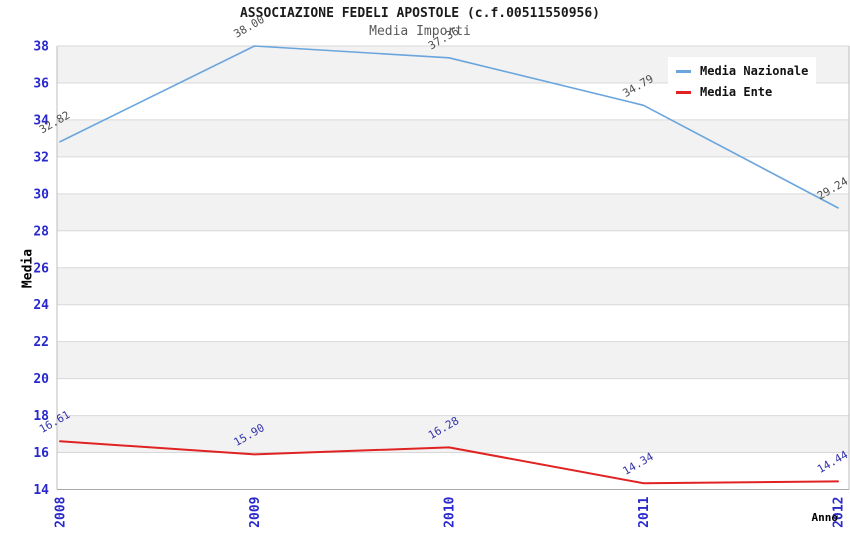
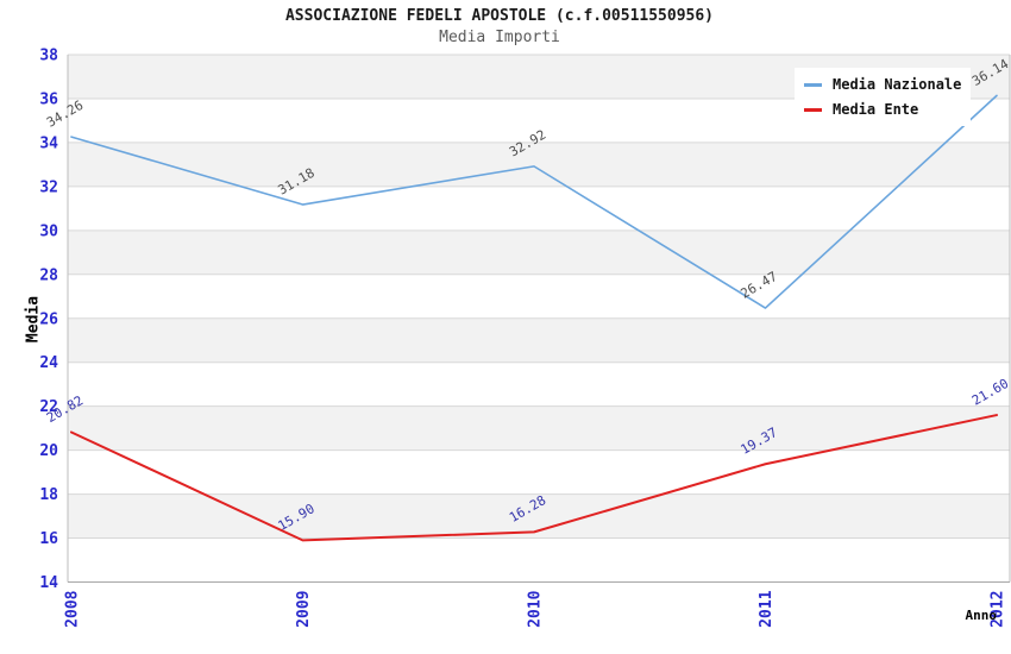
Media Nazionale/2008: 32.82 -> 34.26
Media Ente/2008: 16.61 -> 20.82
Media Nazionale/2009: 38.00 -> 31.18
Media Nazionale/2010: 37.36 -> 32.92
Media Nazionale/2011: 34.79 -> 26.47
Media Ente/2011: 14.34 -> 19.37
Media Nazionale/2012: 29.24 -> 36.14
Media Ente/2012: 14.44 -> 21.60
